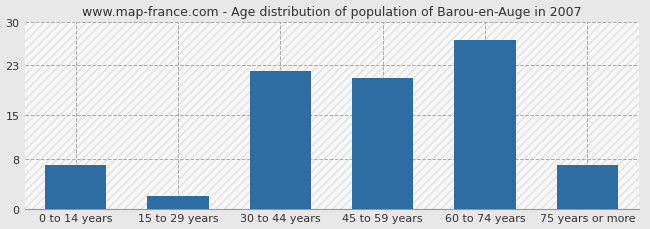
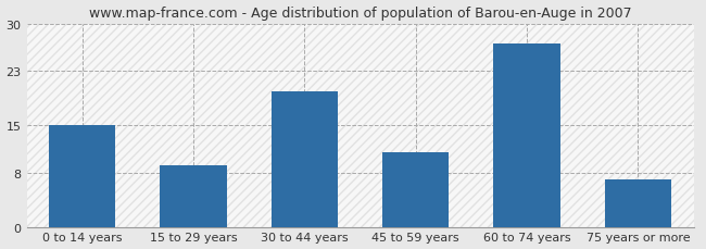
0 to 14 years: 7 -> 15
15 to 29 years: 2 -> 9
30 to 44 years: 22 -> 20
45 to 59 years: 21 -> 11
